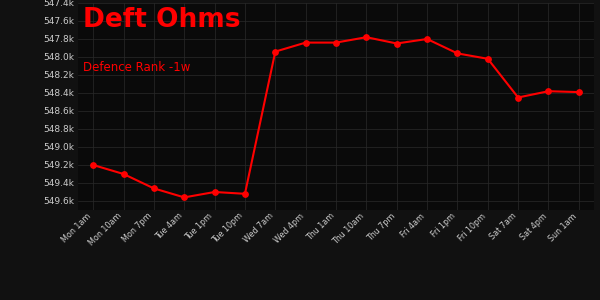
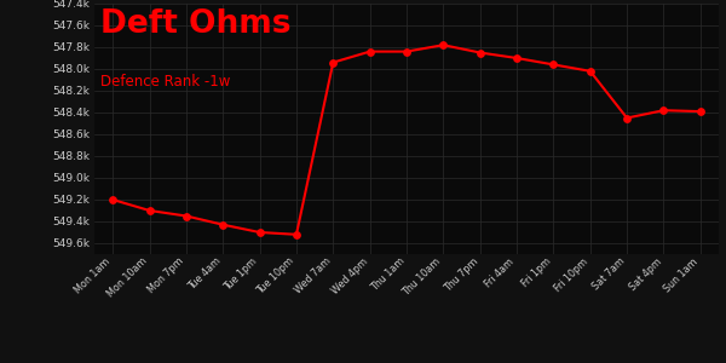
Mon 7pm: 549.46k -> 549.35k
Tue 4am: 549.56k -> 549.43k
Fri 4am: 547.80k -> 547.90k
